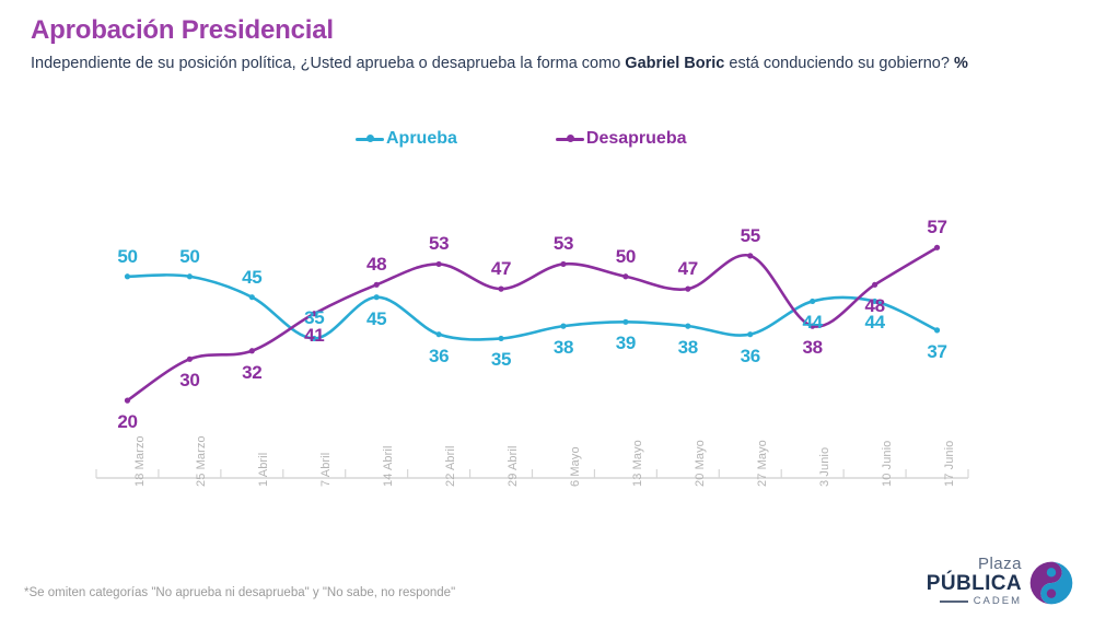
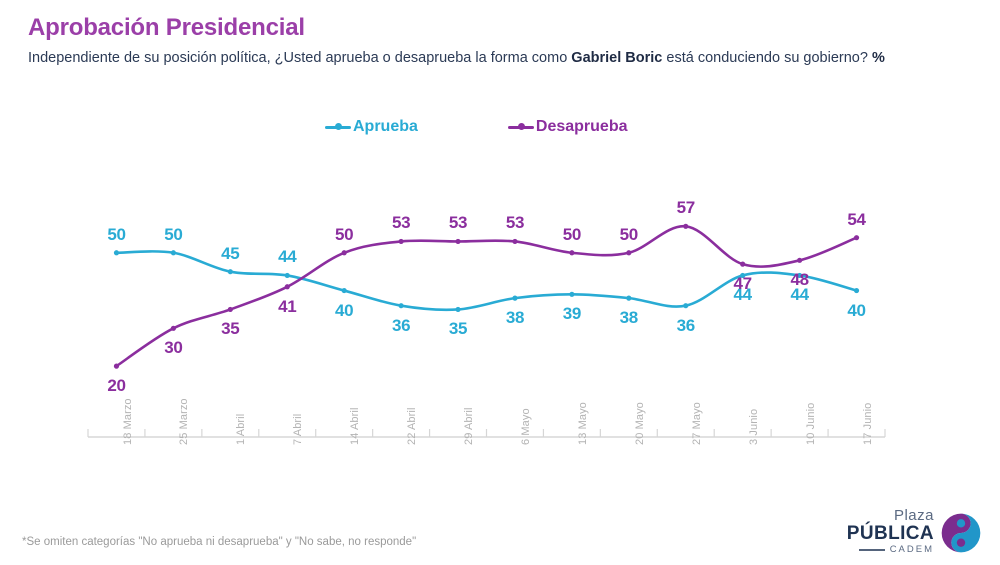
Desaprueba/1 Abril: 32 -> 35
Aprueba/7 Abril: 35 -> 44
Aprueba/14 Abril: 45 -> 40
Desaprueba/14 Abril: 48 -> 50
Desaprueba/29 Abril: 47 -> 53
Desaprueba/20 Mayo: 47 -> 50
Desaprueba/27 Mayo: 55 -> 57
Desaprueba/3 Junio: 38 -> 47
Aprueba/17 Junio: 37 -> 40
Desaprueba/17 Junio: 57 -> 54
